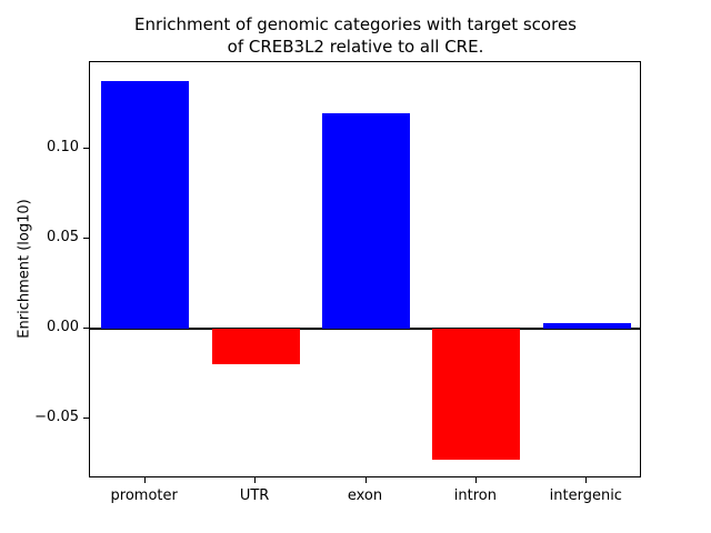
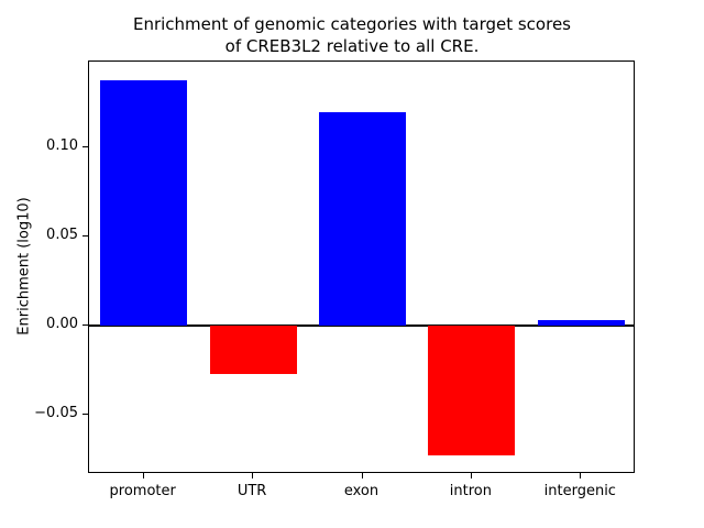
UTR: -0.020 -> -0.027
